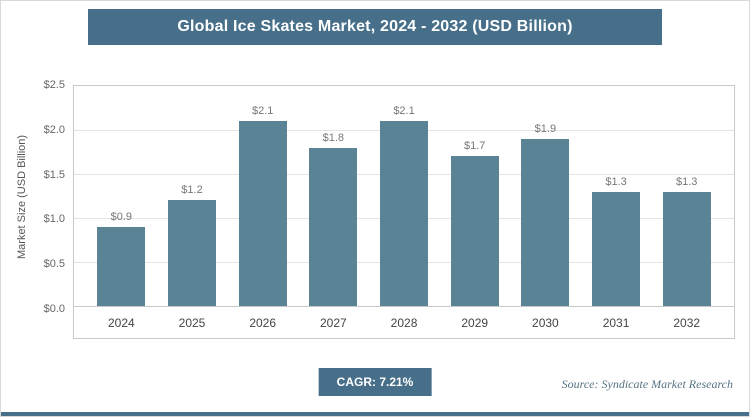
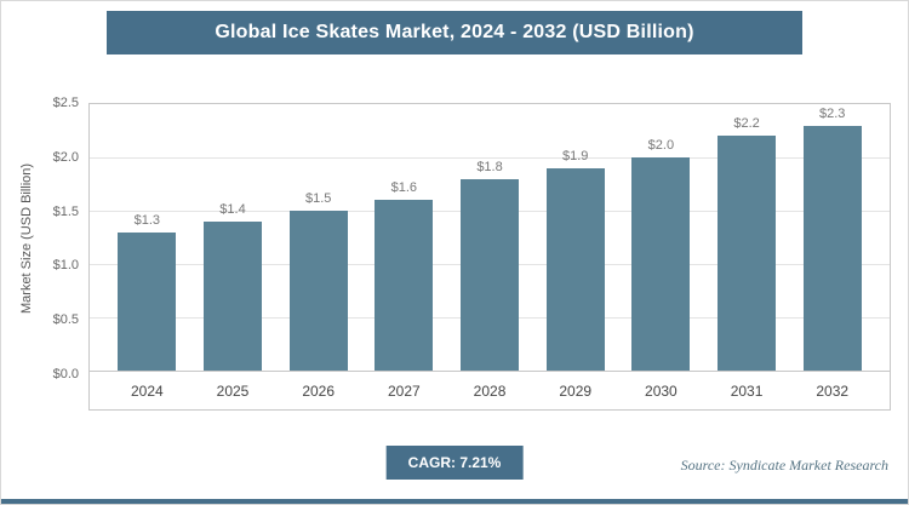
2024: $0.9 -> $1.3
2025: $1.2 -> $1.4
2026: $2.1 -> $1.5
2027: $1.8 -> $1.6
2028: $2.1 -> $1.8
2029: $1.7 -> $1.9
2030: $1.9 -> $2.0
2031: $1.3 -> $2.2
2032: $1.3 -> $2.3
